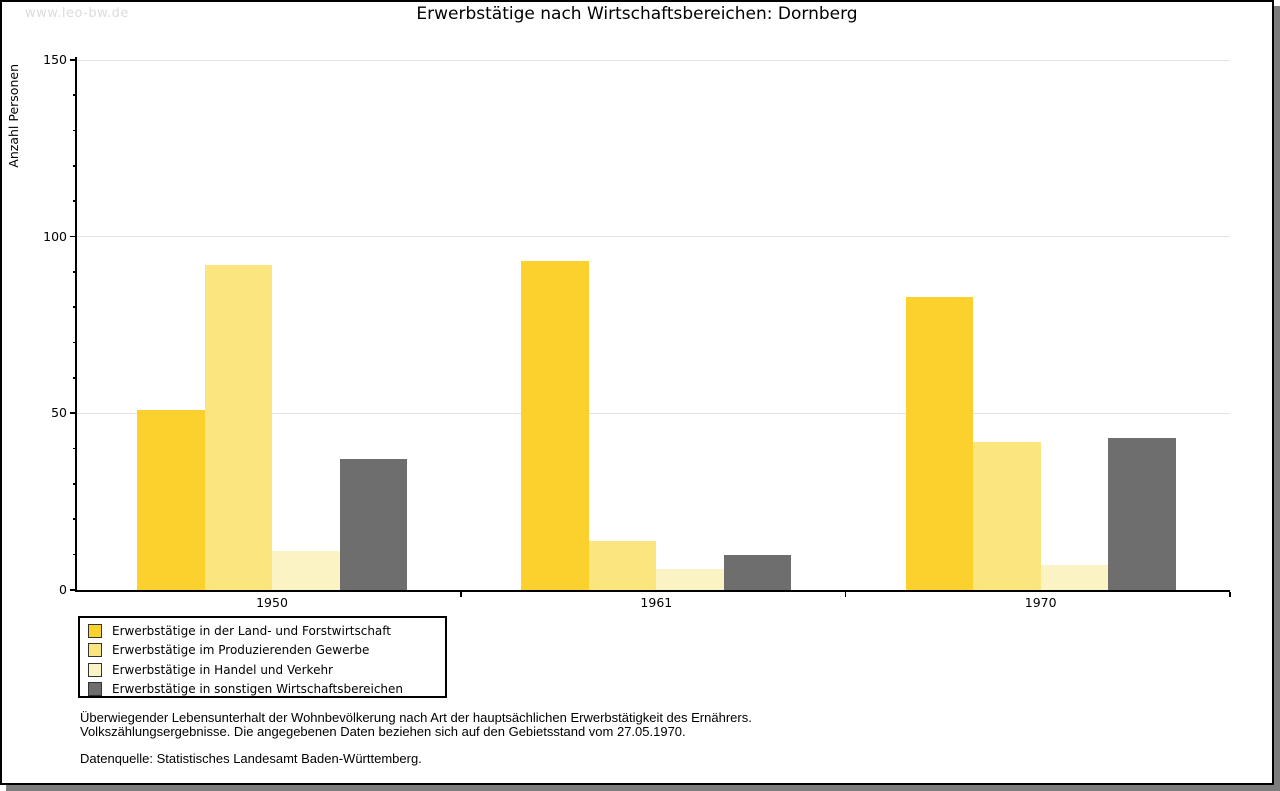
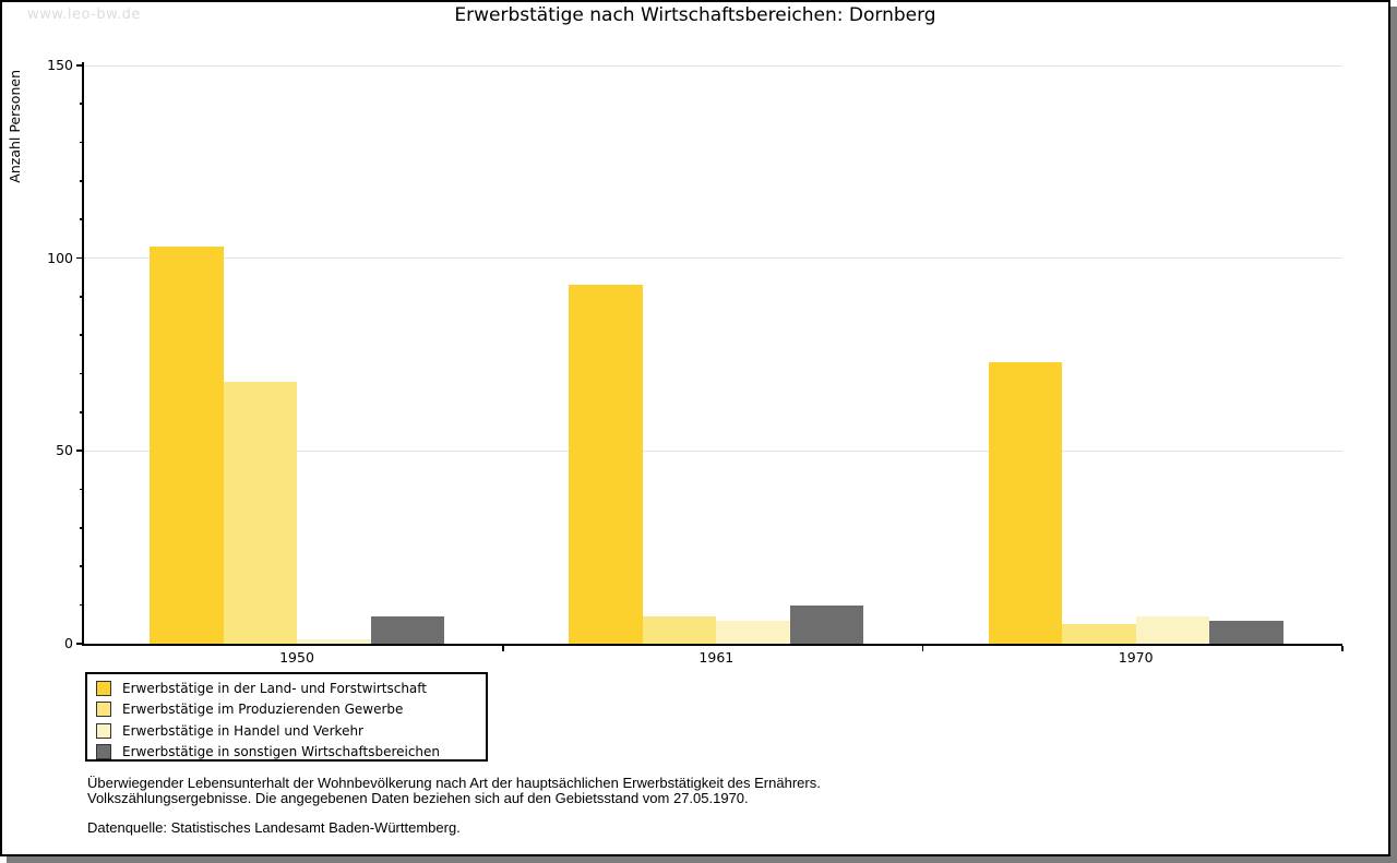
Erwerbstätige in der Land- und Forstwirtschaft/1950: 51 -> 103
Erwerbstätige im Produzierenden Gewerbe/1950: 92 -> 68
Erwerbstätige in Handel und Verkehr/1950: 11 -> 1
Erwerbstätige in sonstigen Wirtschaftsbereichen/1950: 37 -> 7
Erwerbstätige im Produzierenden Gewerbe/1961: 14 -> 7
Erwerbstätige in der Land- und Forstwirtschaft/1970: 83 -> 73
Erwerbstätige im Produzierenden Gewerbe/1970: 42 -> 5
Erwerbstätige in sonstigen Wirtschaftsbereichen/1970: 43 -> 6
